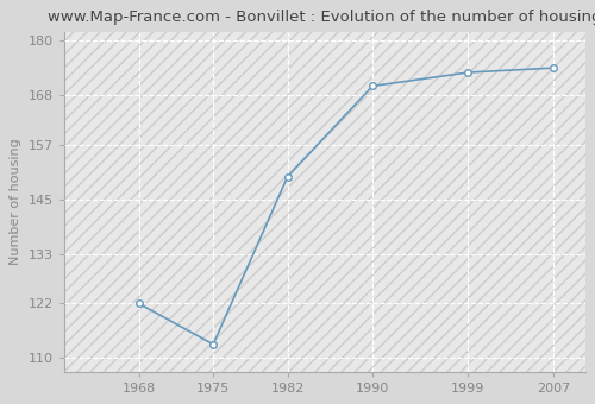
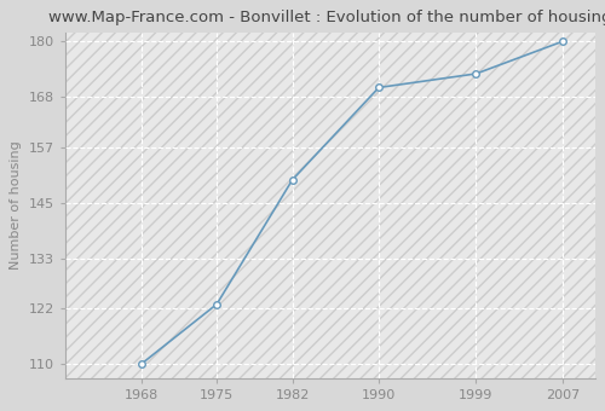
1968: 122 -> 110
1975: 113 -> 123
2007: 174 -> 180
